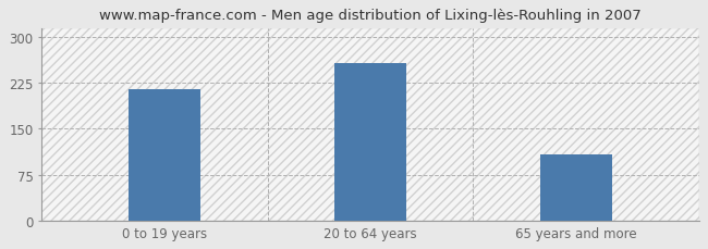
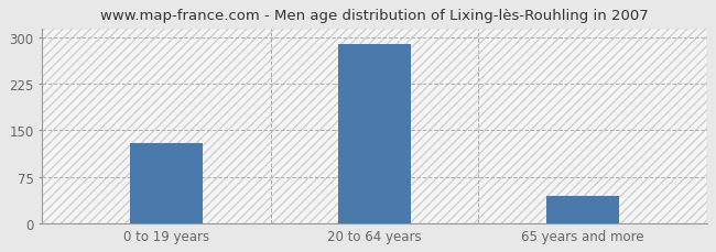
0 to 19 years: 214 -> 130
20 to 64 years: 258 -> 290
65 years and more: 108 -> 45
